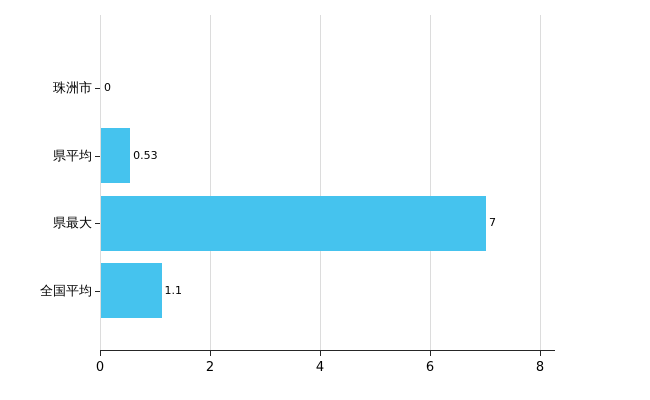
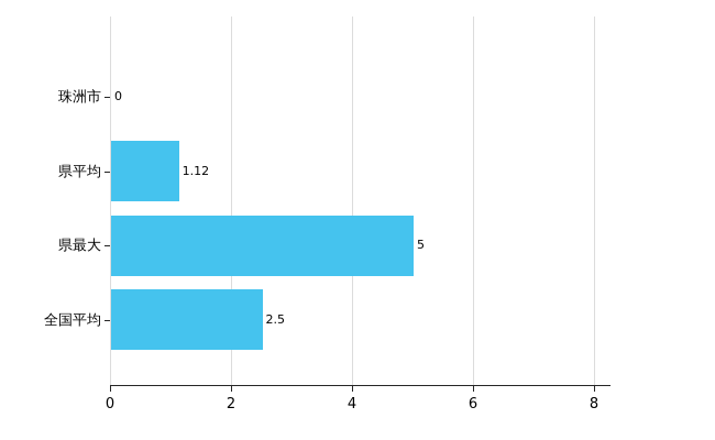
県平均: 0.53 -> 1.12
県最大: 7 -> 5
全国平均: 1.1 -> 2.5
